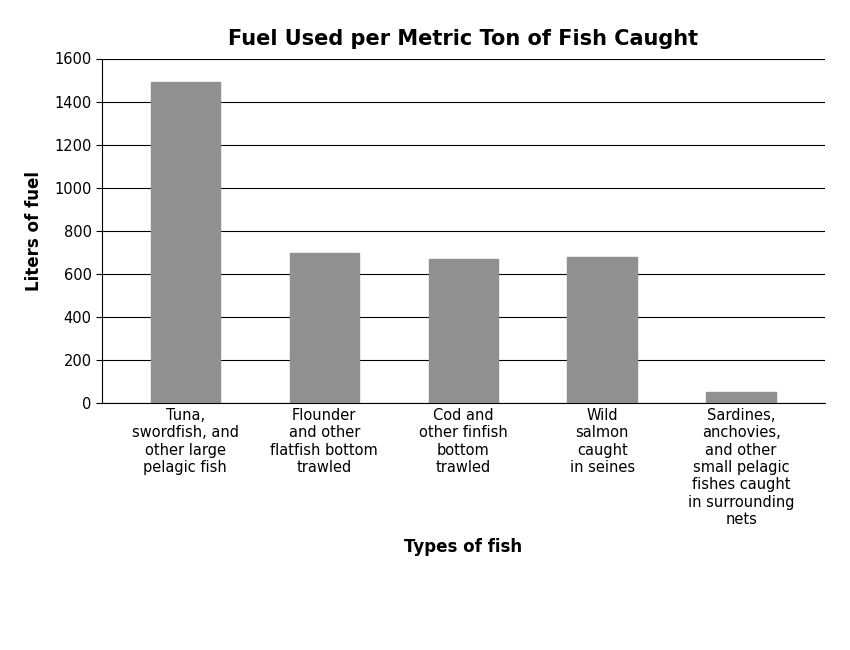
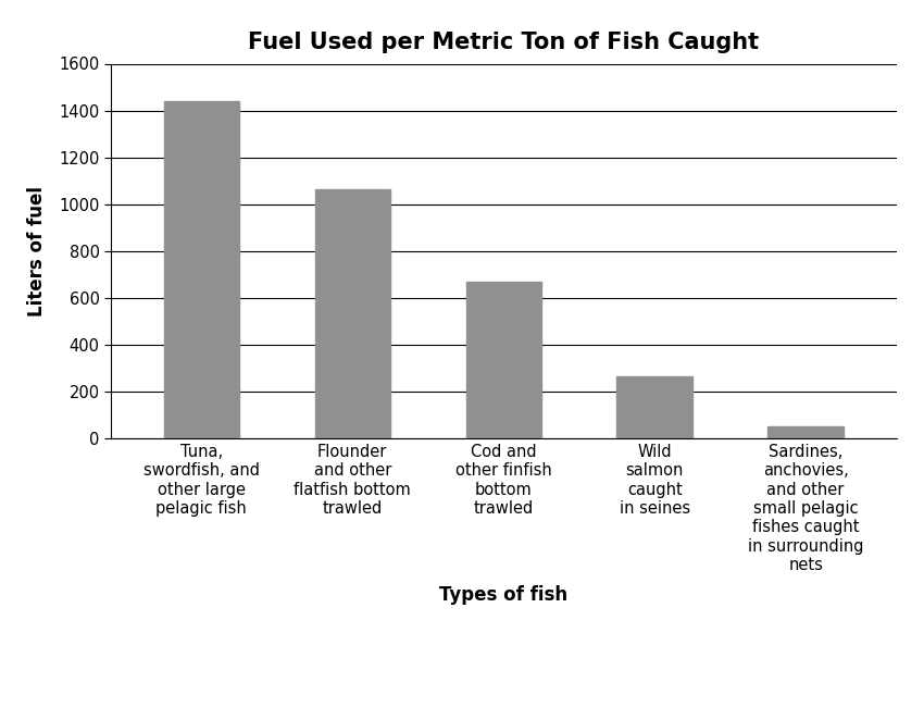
Tuna, swordfish, and other large pelagic fish: 1490 -> 1440
Flounder and other flatfish bottom trawled: 695 -> 1065
Wild salmon caught in seines: 680 -> 265
